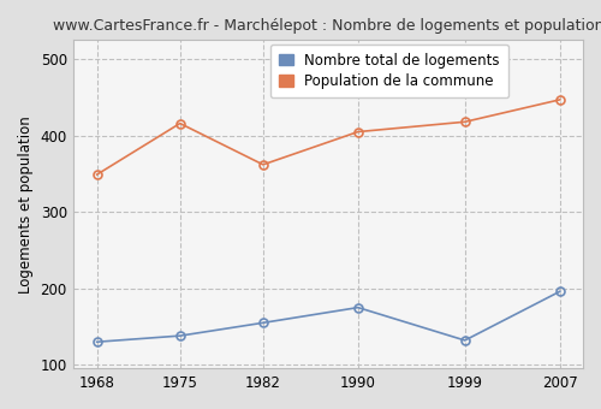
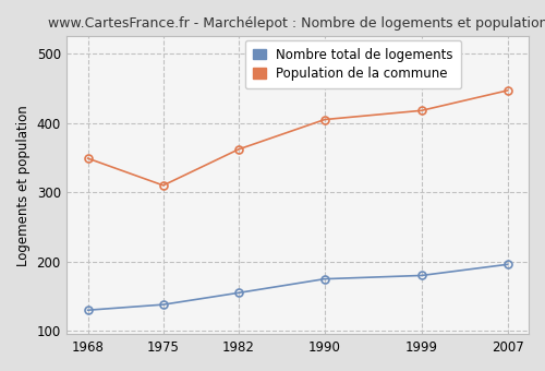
Population de la commune/1975: 416 -> 310
Nombre total de logements/1999: 132 -> 180
